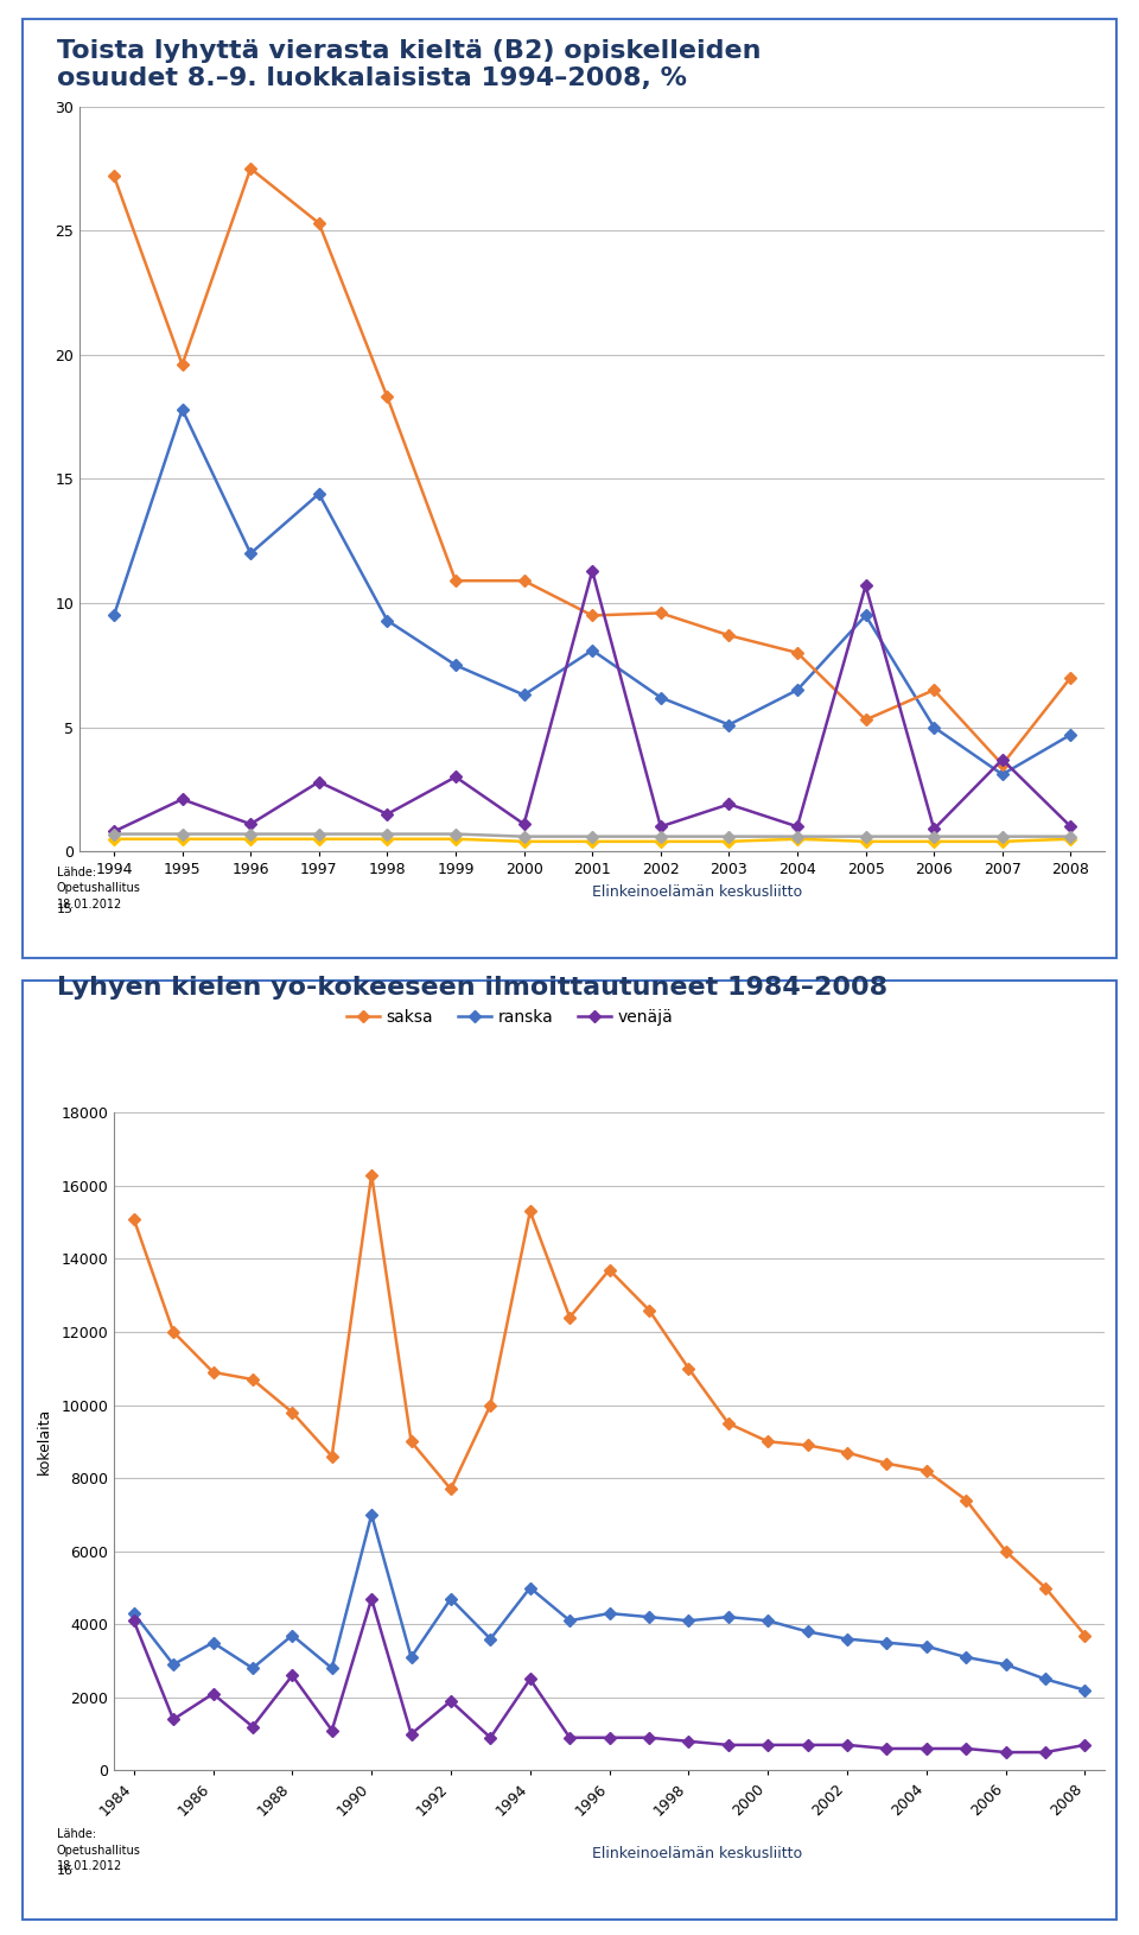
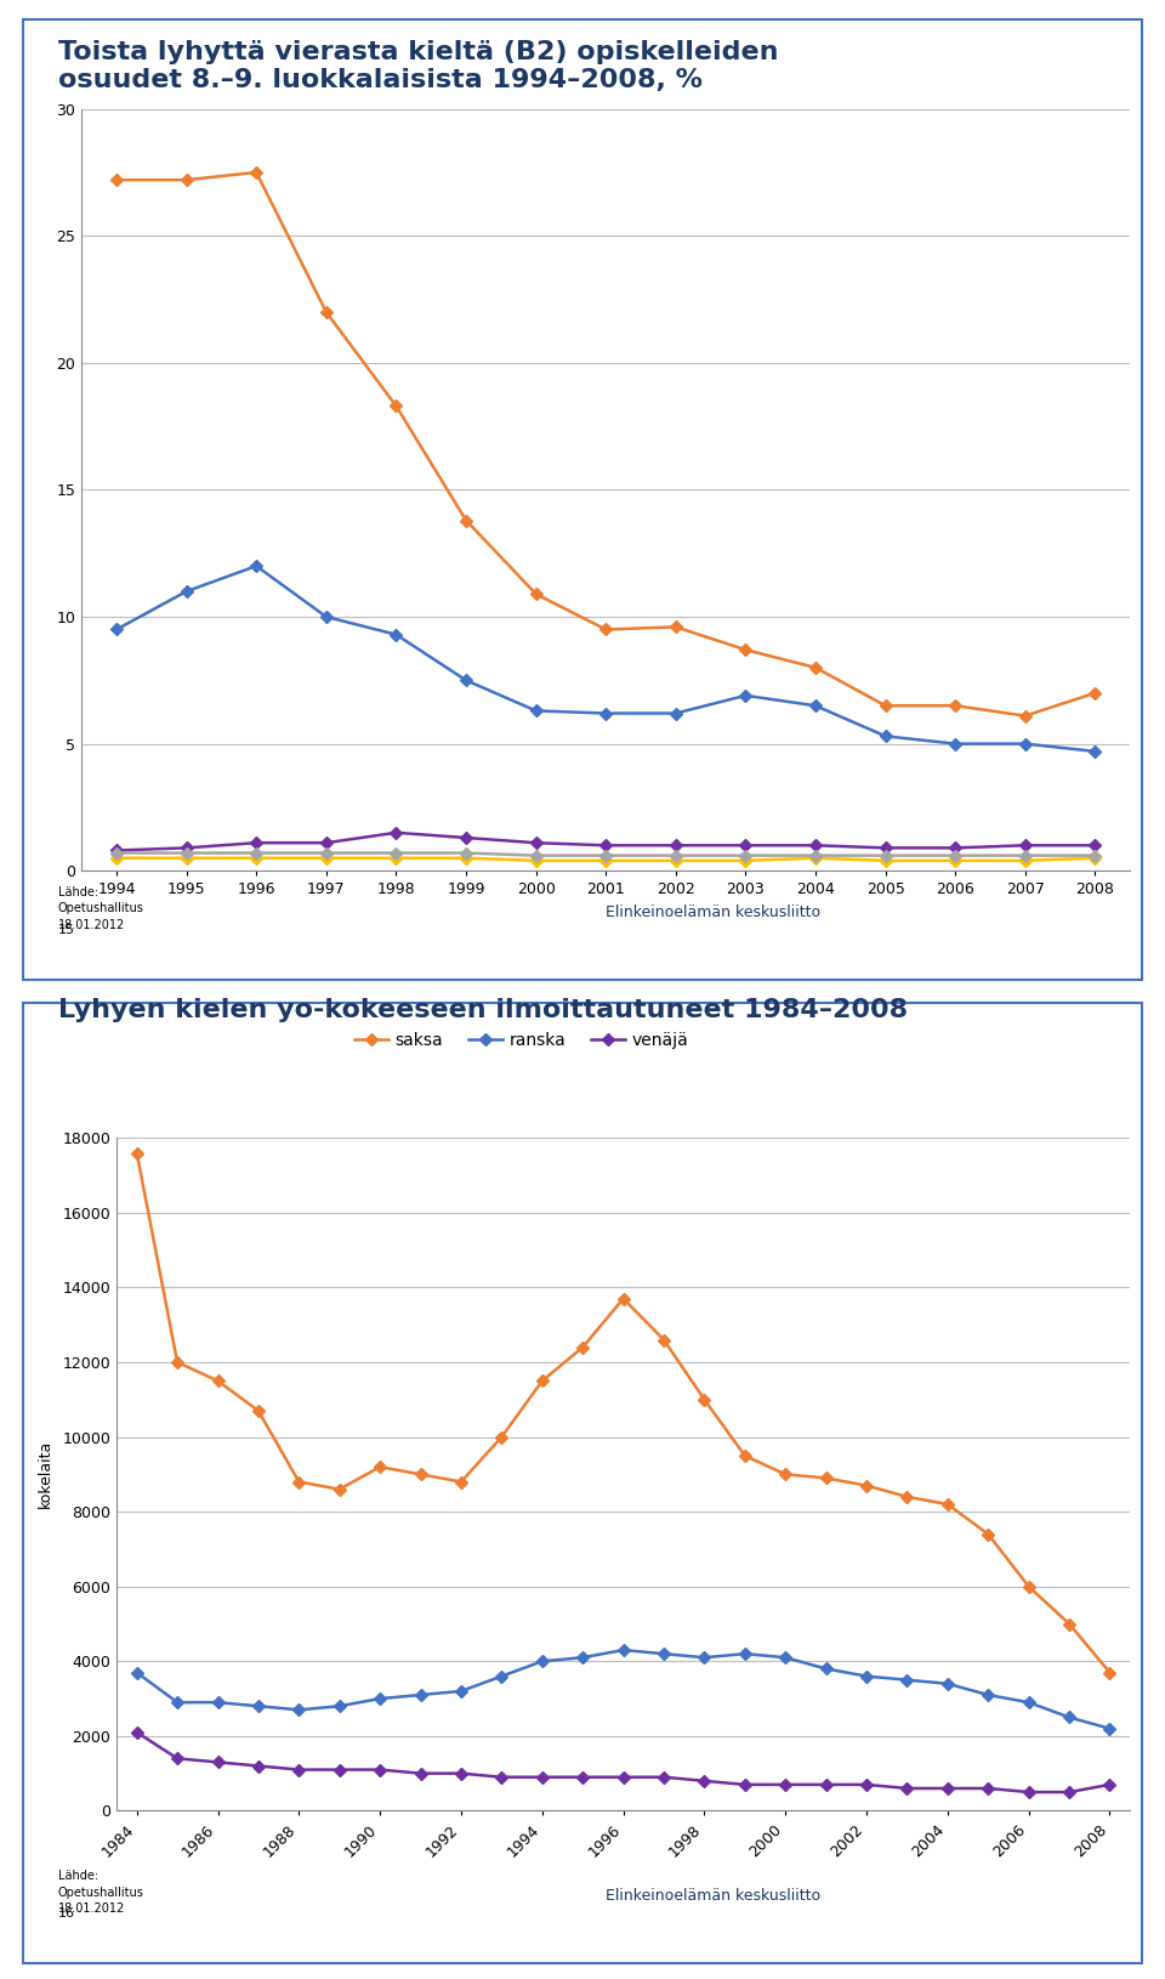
ranska/1995: 17.8 -> 11.0
saksa/1995: 19.6 -> 27.2
venäjä/1995: 2.1 -> 0.9
ranska/1997: 14.4 -> 10.0
saksa/1997: 25.3 -> 22.0
venäjä/1997: 2.8 -> 1.1
saksa/1999: 10.9 -> 13.8
venäjä/1999: 3.0 -> 1.3
ranska/2001: 8.1 -> 6.2
venäjä/2001: 11.3 -> 1.0
ranska/2003: 5.1 -> 6.9
venäjä/2003: 1.9 -> 1.0
ranska/2005: 9.5 -> 5.3
saksa/2005: 5.3 -> 6.5
venäjä/2005: 10.7 -> 0.9
ranska/2007: 3.1 -> 5.0
saksa/2007: 3.5 -> 6.1
venäjä/2007: 3.7 -> 1.0
saksa/1984: 15100 -> 17600
ranska/1984: 4300 -> 3700
venäjä/1984: 4100 -> 2100
saksa/1986: 10900 -> 11500
ranska/1986: 3500 -> 2900
venäjä/1986: 2100 -> 1300
saksa/1988: 9800 -> 8800
ranska/1988: 3700 -> 2700
venäjä/1988: 2600 -> 1100
saksa/1990: 16300 -> 9200
ranska/1990: 7000 -> 3000
venäjä/1990: 4700 -> 1100
saksa/1992: 7700 -> 8800
ranska/1992: 4700 -> 3200
venäjä/1992: 1900 -> 1000
saksa/1994: 15300 -> 11500
ranska/1994: 5000 -> 4000
venäjä/1994: 2500 -> 900
